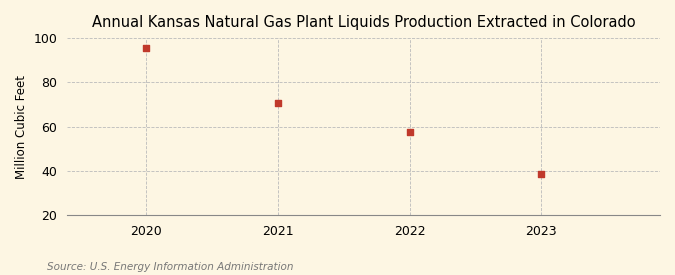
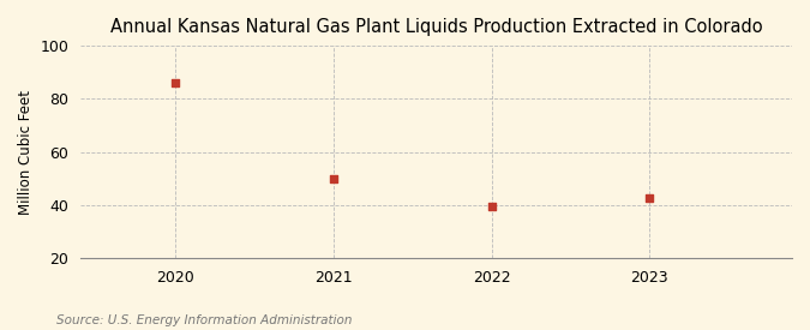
2020: 95.5 -> 86.0
2021: 70.5 -> 50.0
2022: 57.5 -> 39.5
2023: 38.5 -> 42.5
